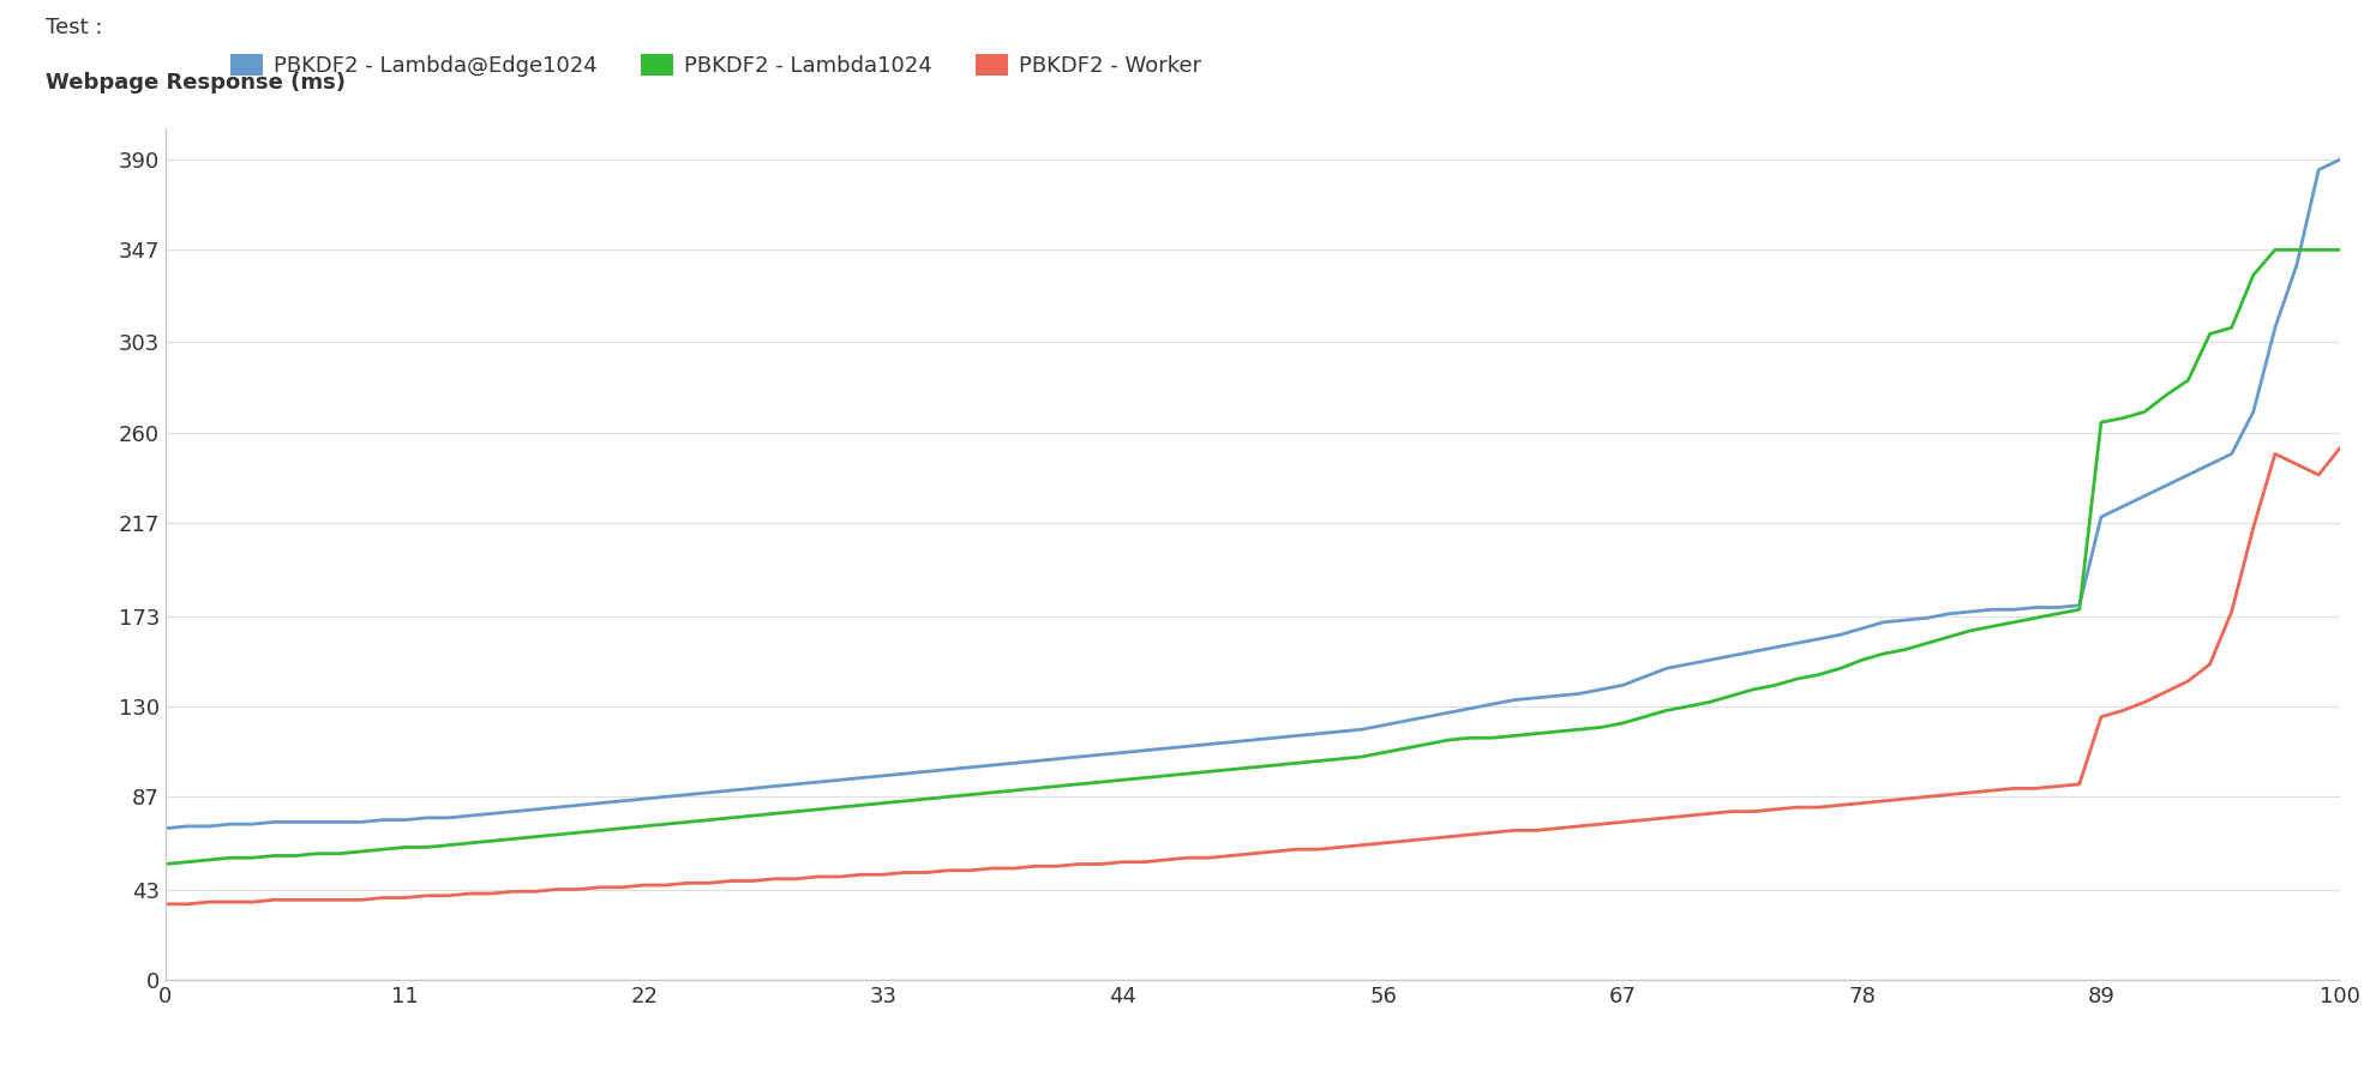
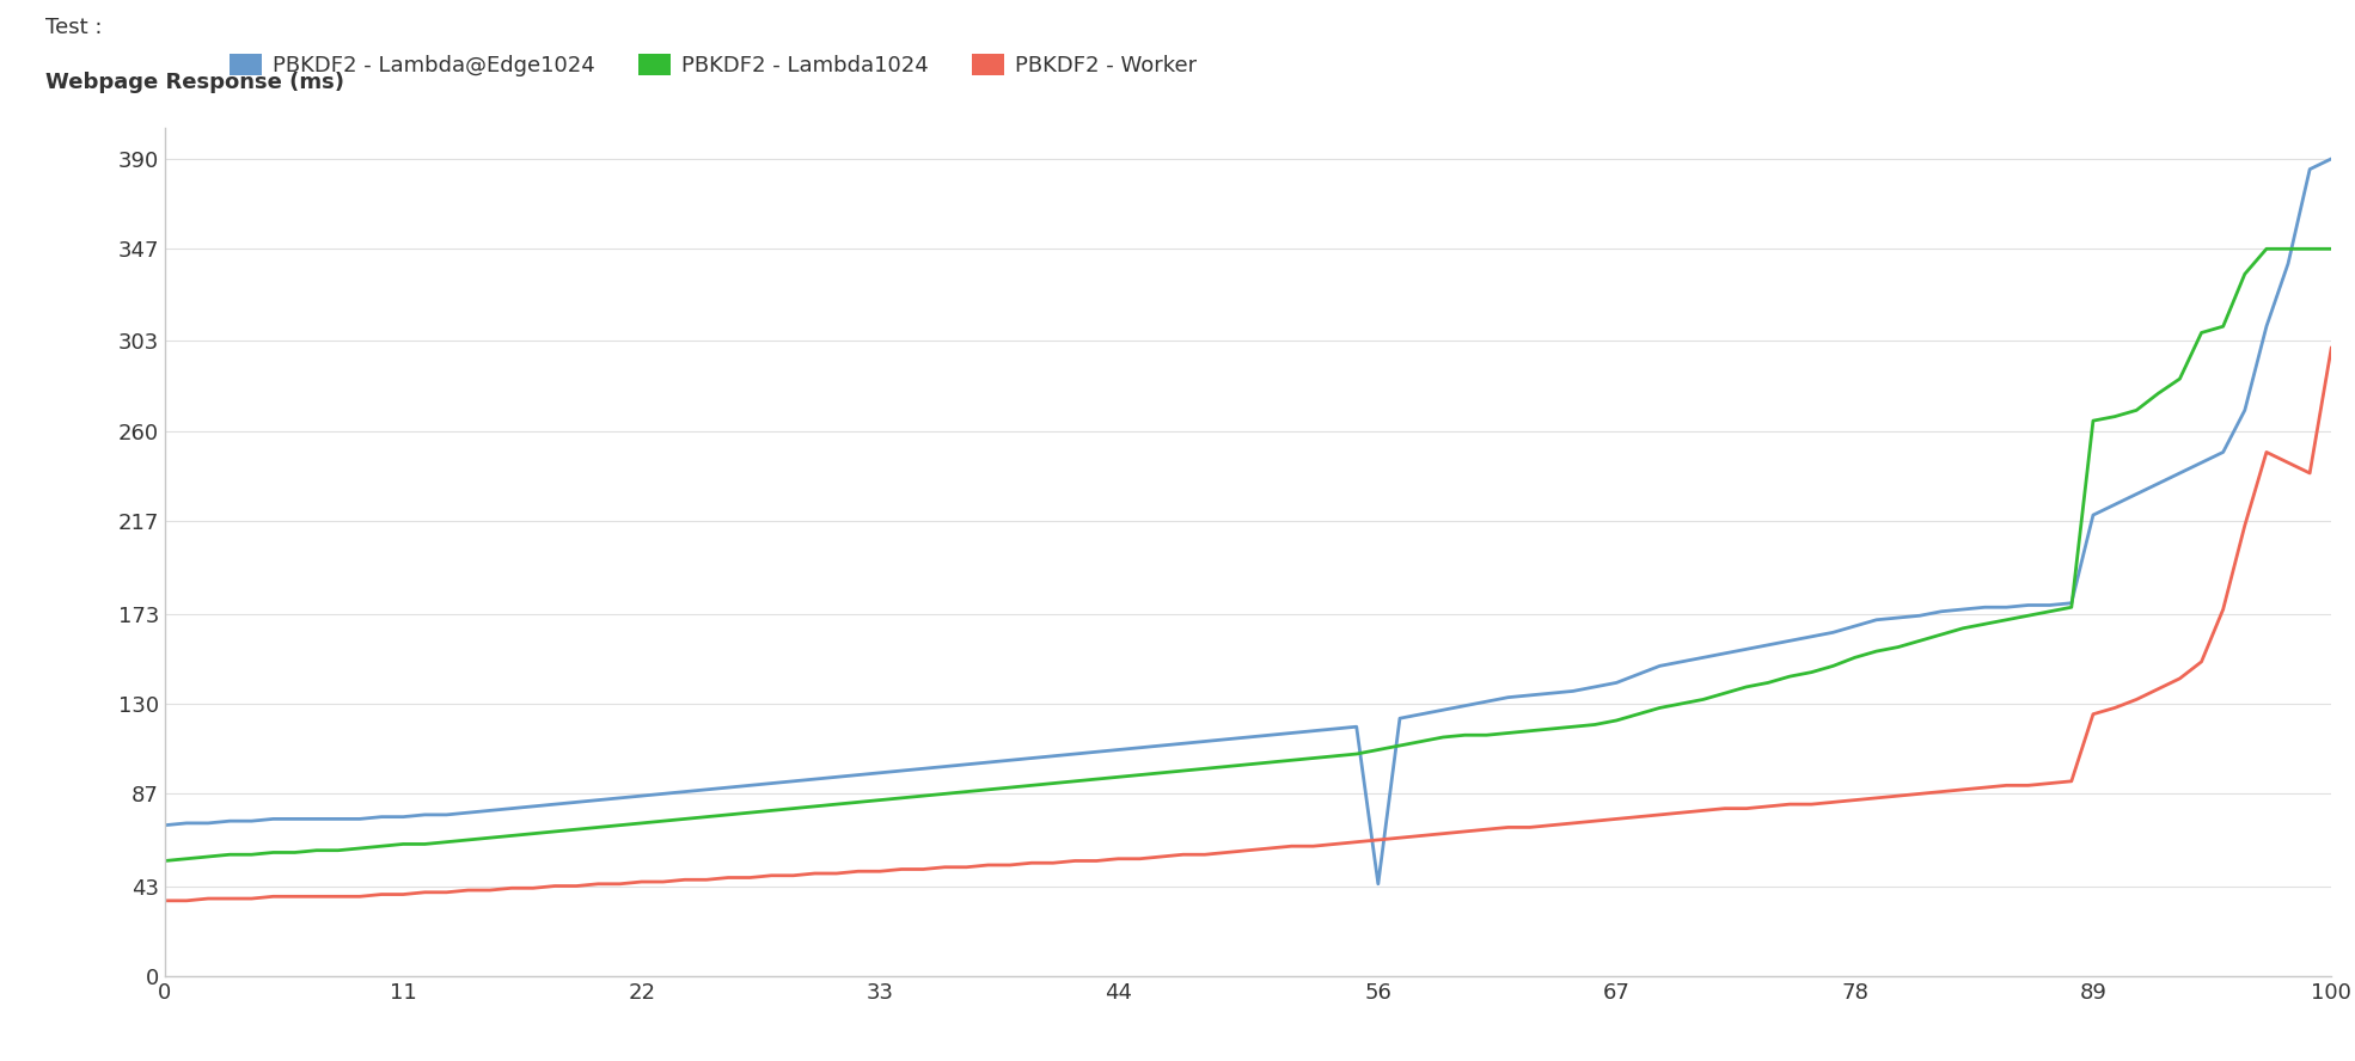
PBKDF2 - Lambda@Edge1024/56: 121 -> 44
PBKDF2 - Worker/100: 253 -> 300
